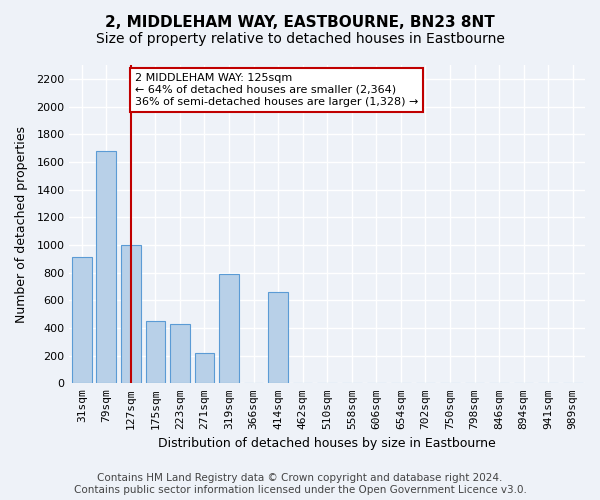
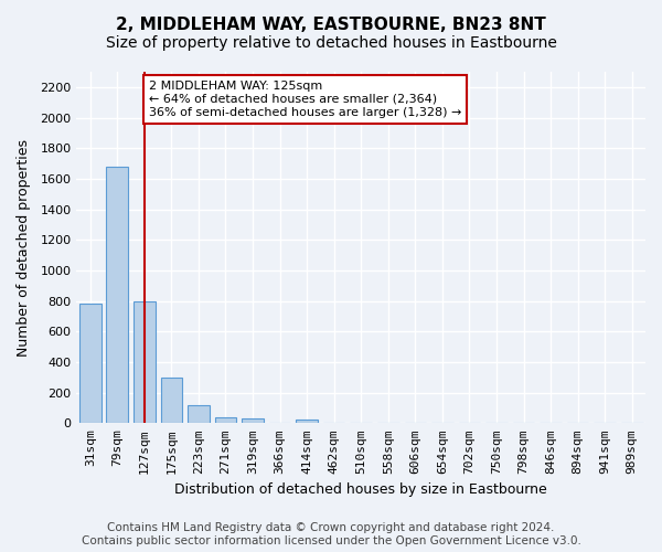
31sqm: 910 -> 780
127sqm: 1000 -> 800
175sqm: 450 -> 300
223sqm: 430 -> 120
271sqm: 220 -> 40
319sqm: 790 -> 30
414sqm: 660 -> 20
